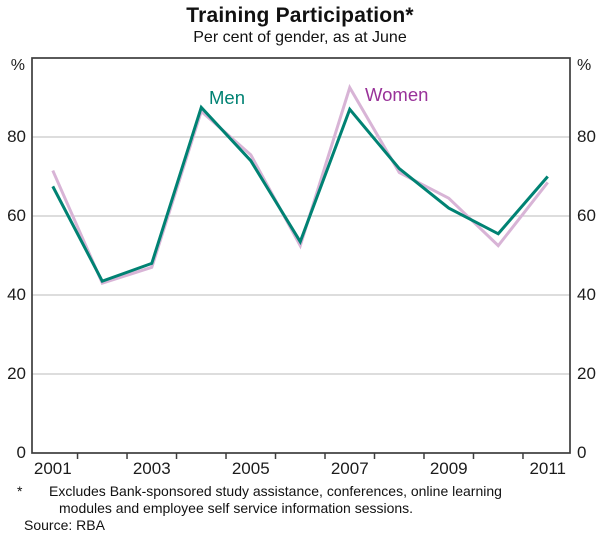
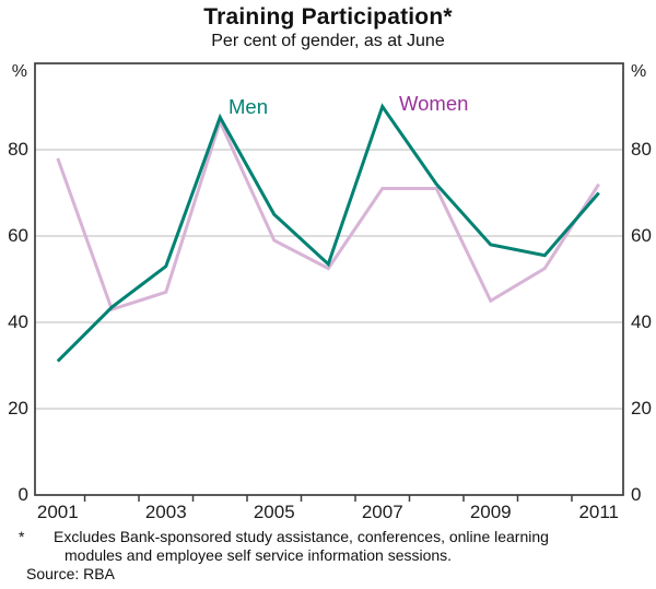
Men/2001: 68 -> 31
Women/2001: 72 -> 78
Men/2003: 48 -> 53
Men/2005: 74 -> 65
Women/2005: 76 -> 59
Men/2007: 87 -> 90
Women/2007: 92 -> 71
Men/2009: 62 -> 58
Women/2009: 64 -> 45
Women/2011: 68 -> 72
